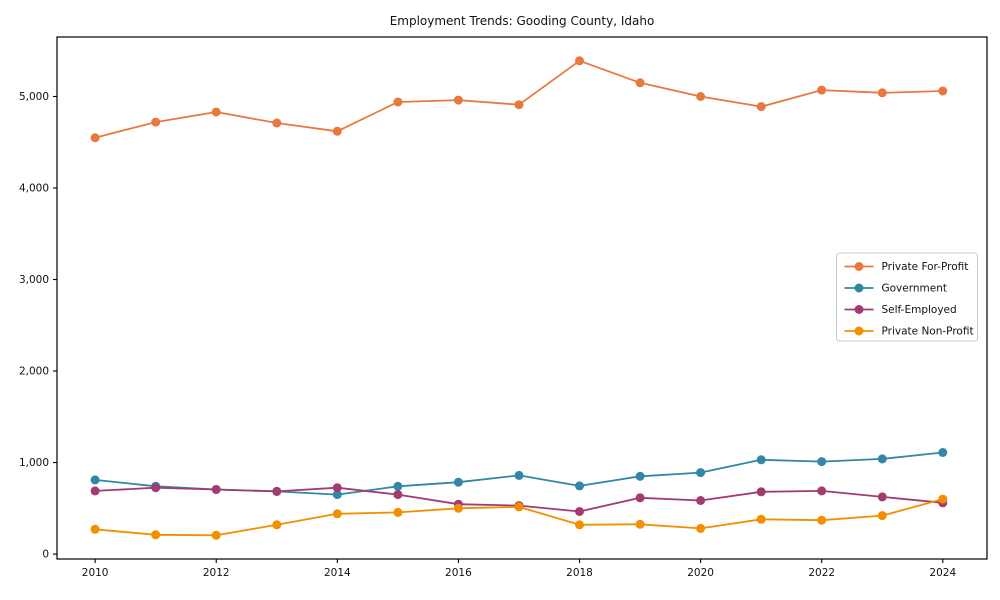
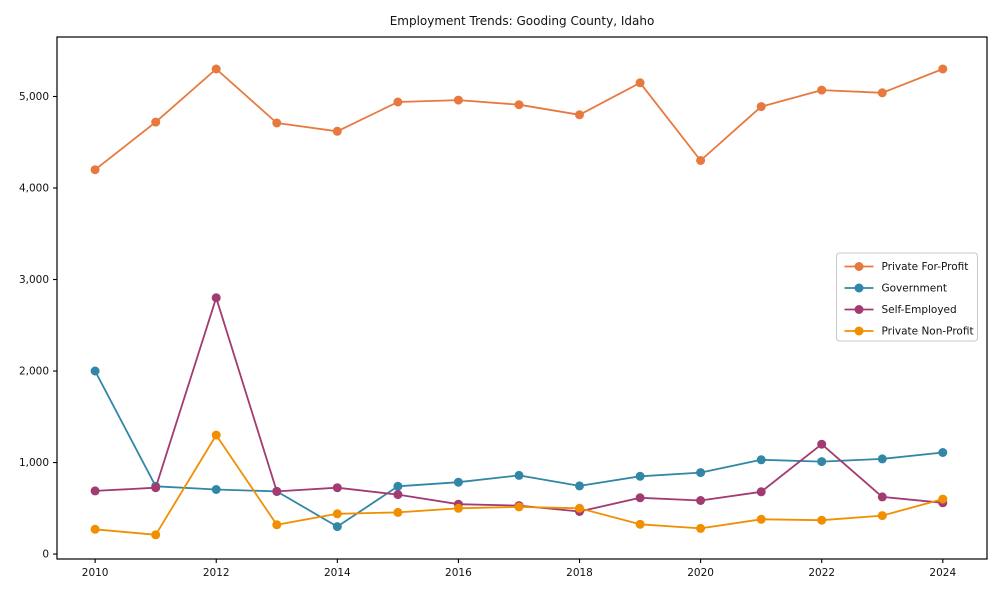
Private For-Profit/2010: 4600 -> 4200
Government/2010: 800 -> 2000
Private For-Profit/2012: 4800 -> 5300
Self-Employed/2012: 700 -> 2800
Private Non-Profit/2012: 200 -> 1300
Government/2014: 600 -> 300
Private For-Profit/2018: 5400 -> 4800
Private Non-Profit/2018: 300 -> 500
Private For-Profit/2020: 5000 -> 4300
Self-Employed/2022: 700 -> 1200
Private For-Profit/2024: 5100 -> 5300
